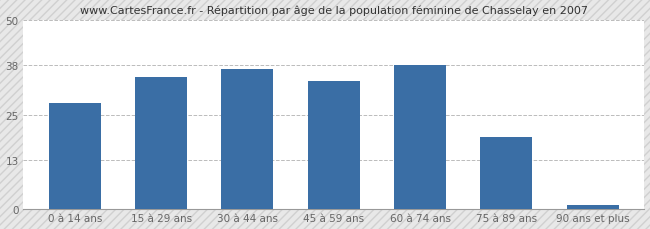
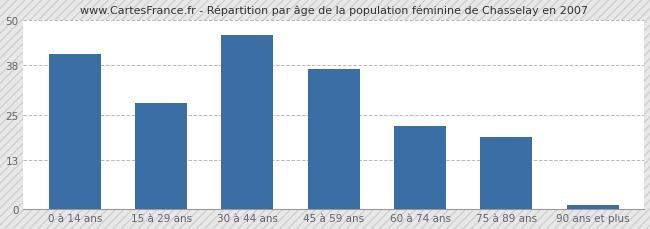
0 à 14 ans: 28 -> 41
15 à 29 ans: 35 -> 28
30 à 44 ans: 37 -> 46
45 à 59 ans: 34 -> 37
60 à 74 ans: 38 -> 22
